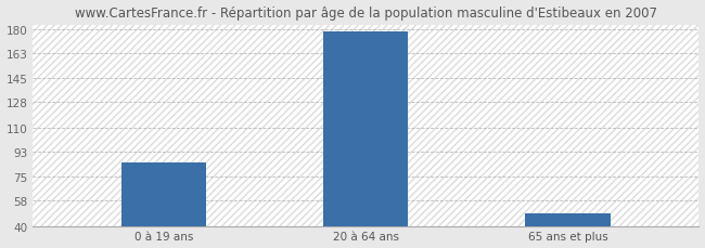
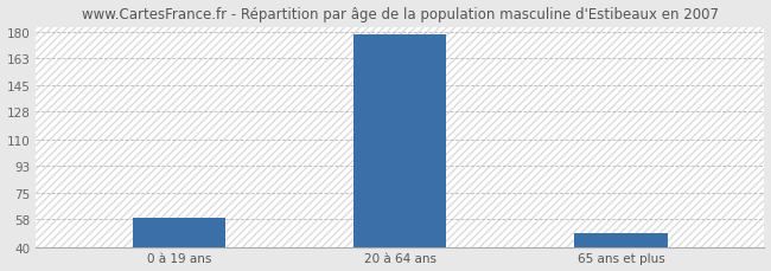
0 à 19 ans: 85 -> 59
